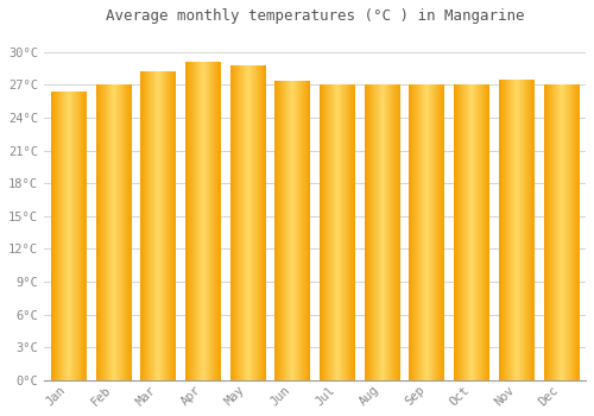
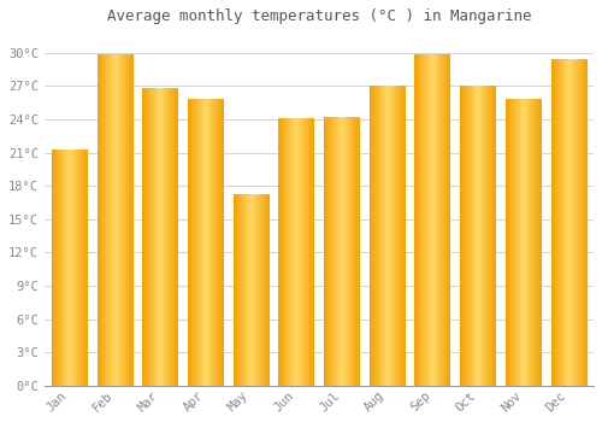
Jan: 26.3°C -> 21.2°C
Feb: 27.0°C -> 29.8°C
Mar: 28.2°C -> 26.8°C
Apr: 29.1°C -> 25.8°C
May: 28.7°C -> 17.2°C
Jun: 27.3°C -> 24.0°C
Jul: 27.0°C -> 24.2°C
Sep: 27.0°C -> 29.8°C
Nov: 27.4°C -> 25.8°C
Dec: 27.0°C -> 29.4°C
